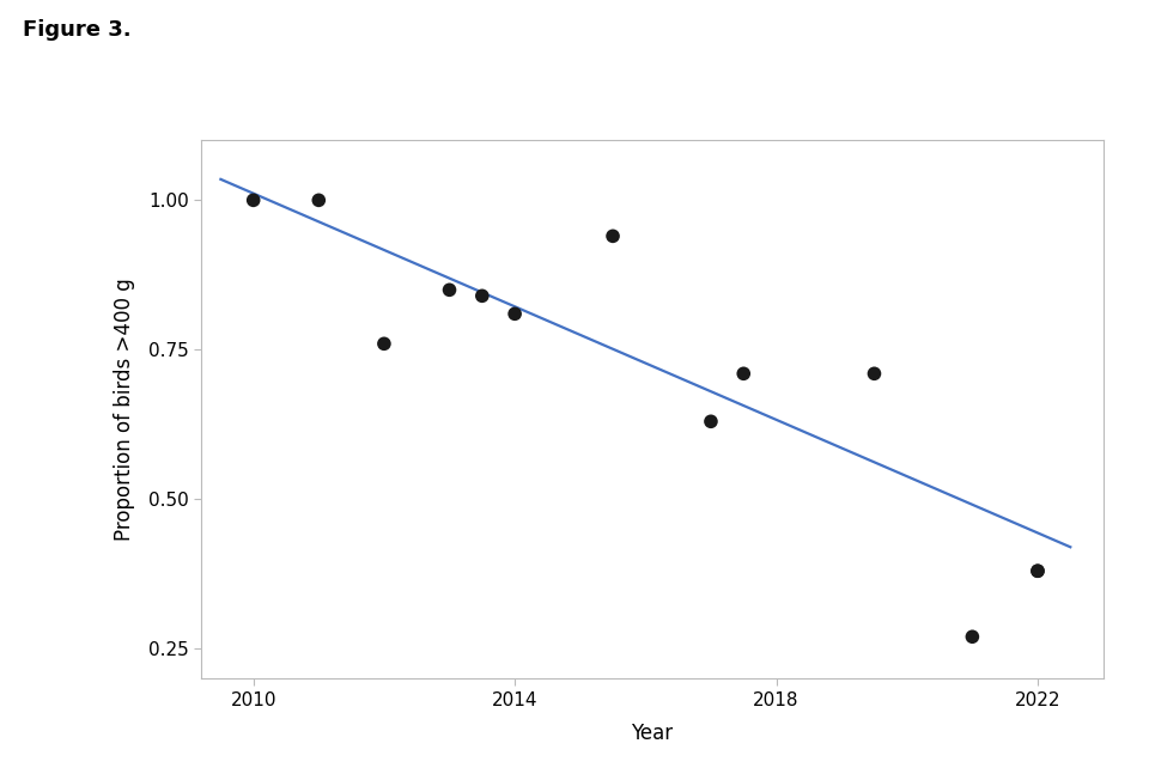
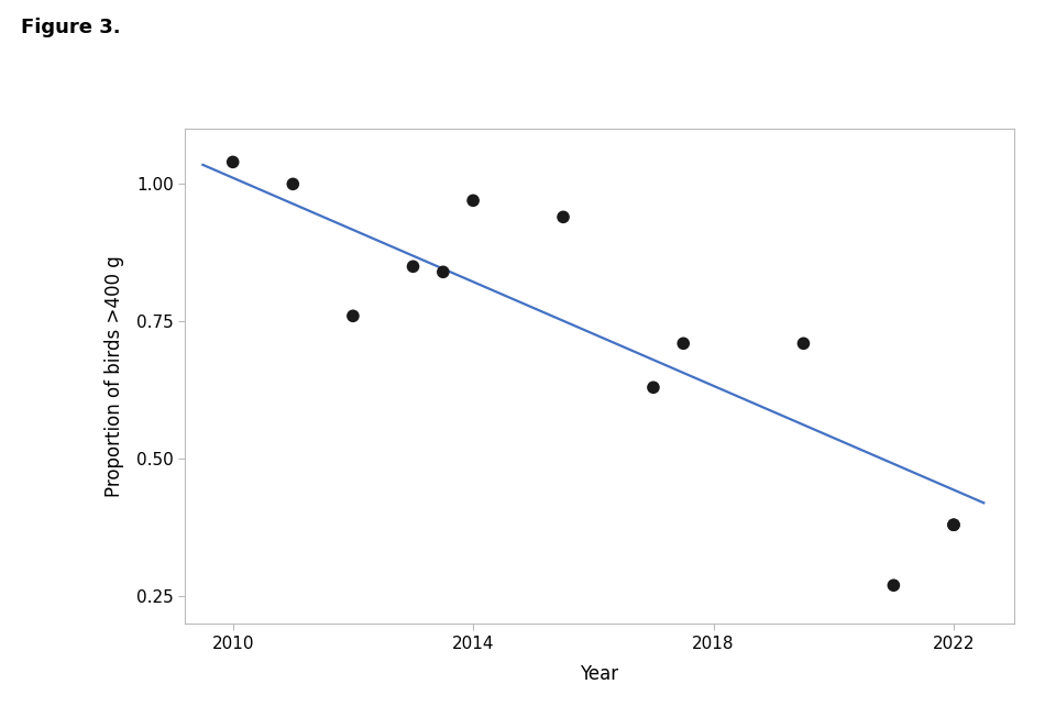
2010: 1.00 -> 1.04
2014: 0.81 -> 0.97
